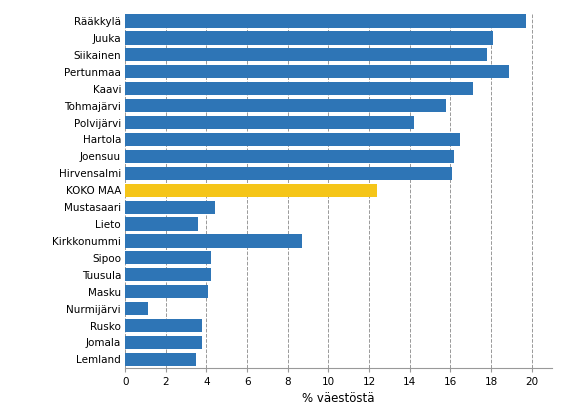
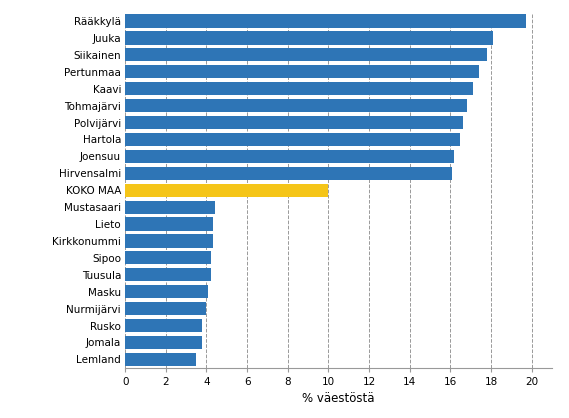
Pertunmaa: 18.9 -> 17.4
Tohmajärvi: 15.8 -> 16.8
Polvijärvi: 14.2 -> 16.6
KOKO MAA: 12.4 -> 10.0
Lieto: 3.6 -> 4.3
Kirkkonummi: 8.7 -> 4.3
Nurmijärvi: 1.1 -> 4.0
